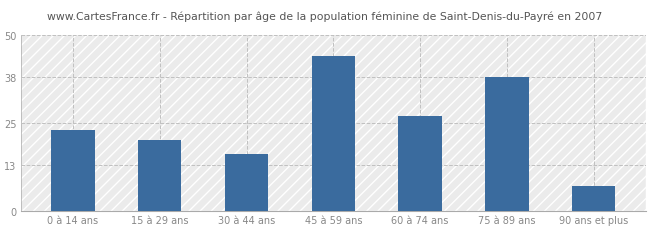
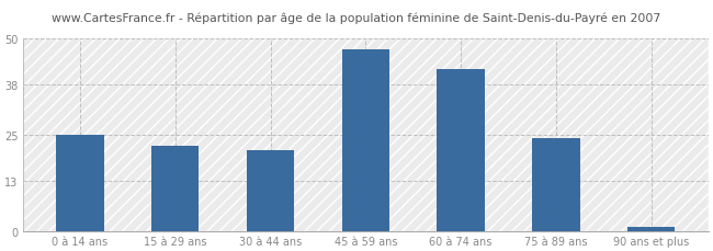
0 à 14 ans: 23 -> 25
15 à 29 ans: 20 -> 22
30 à 44 ans: 16 -> 21
45 à 59 ans: 44 -> 47
60 à 74 ans: 27 -> 42
75 à 89 ans: 38 -> 24
90 ans et plus: 7 -> 1
